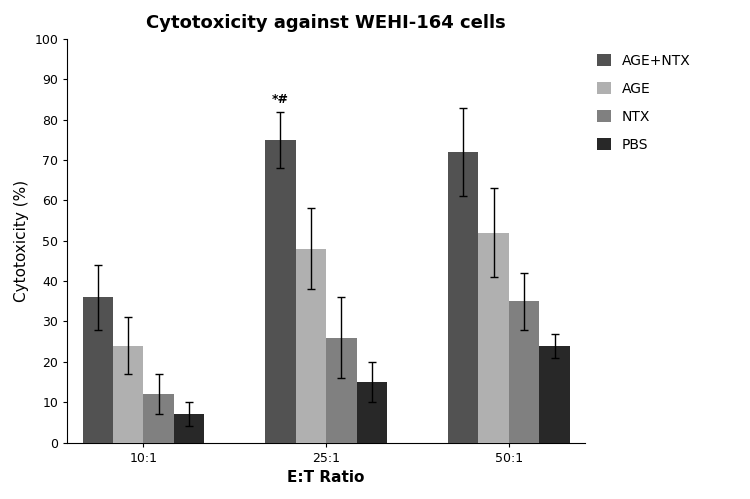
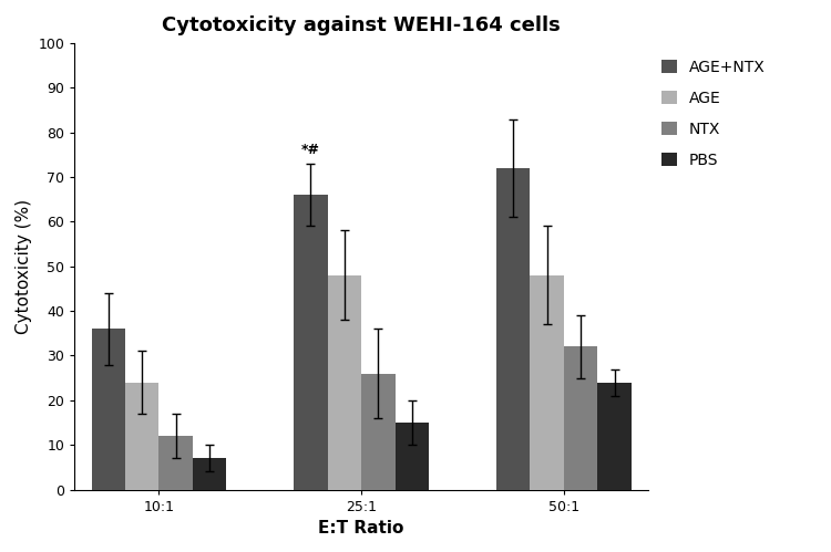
AGE+NTX/25:1: 75 -> 66
AGE/50:1: 52 -> 48
NTX/50:1: 35 -> 32
